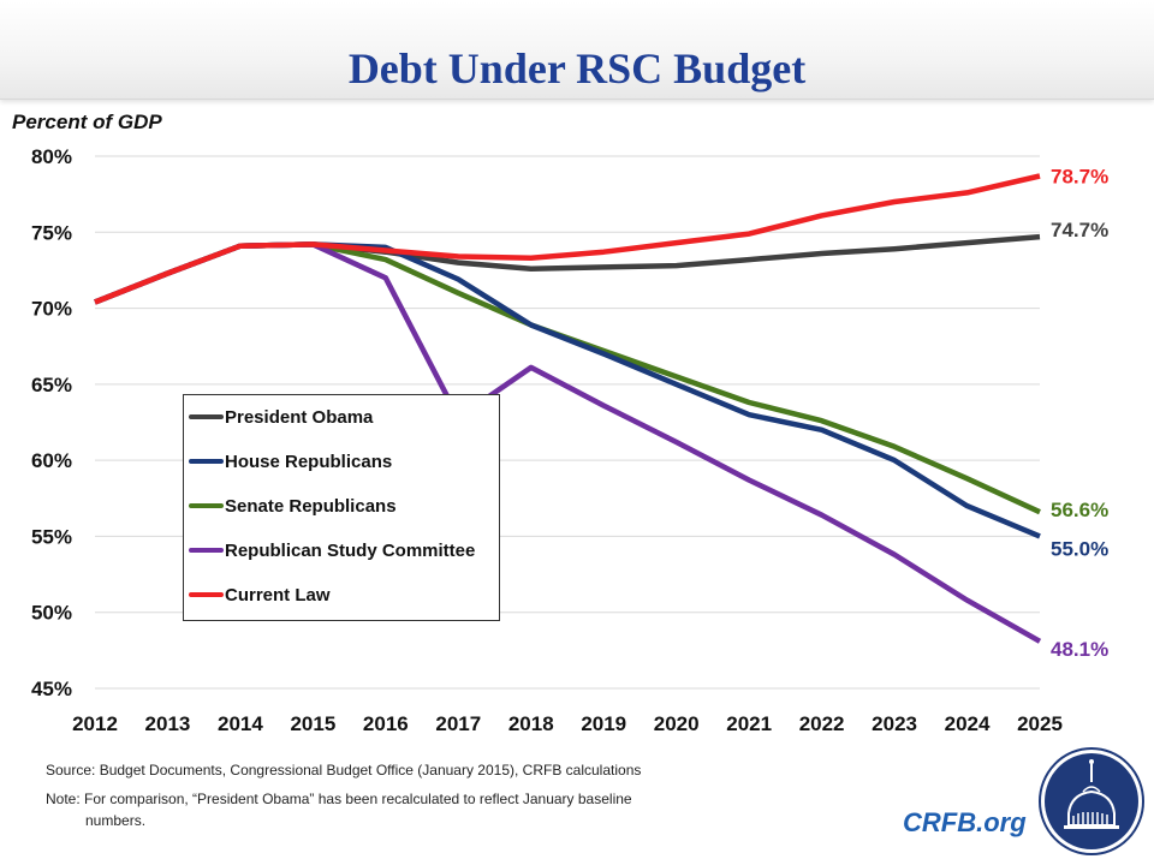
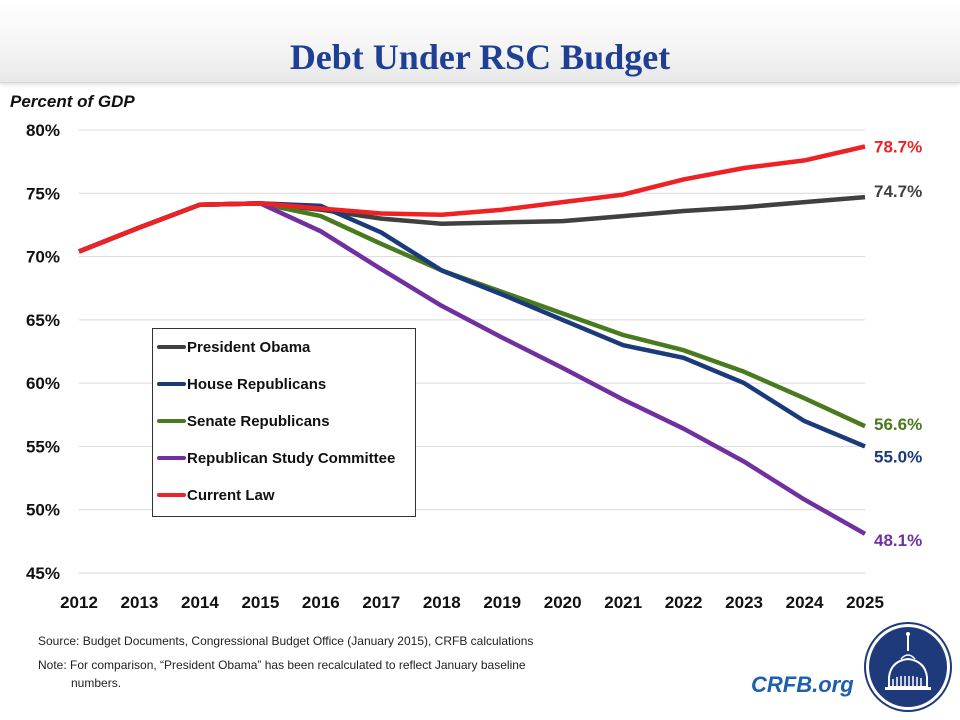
Republican Study Committee/2017: 62.8% -> 69.0%
